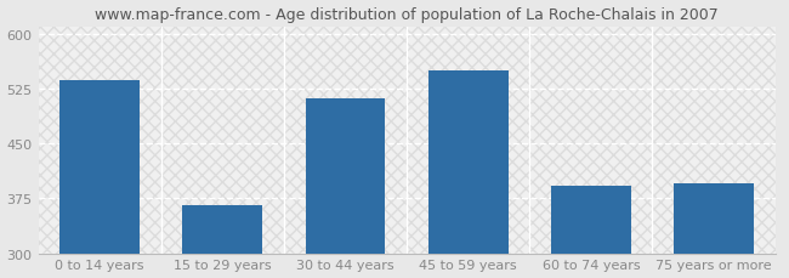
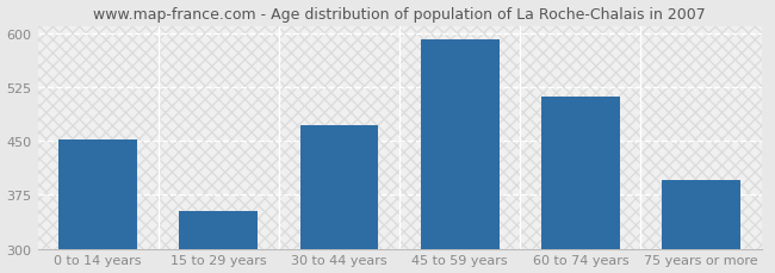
0 to 14 years: 536 -> 451
15 to 29 years: 366 -> 352
30 to 44 years: 512 -> 471
45 to 59 years: 550 -> 591
60 to 74 years: 392 -> 511
